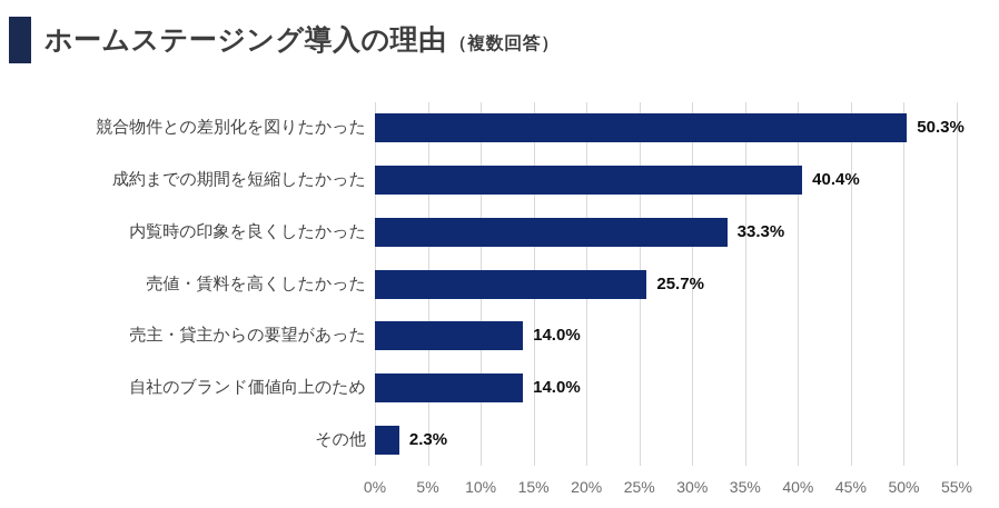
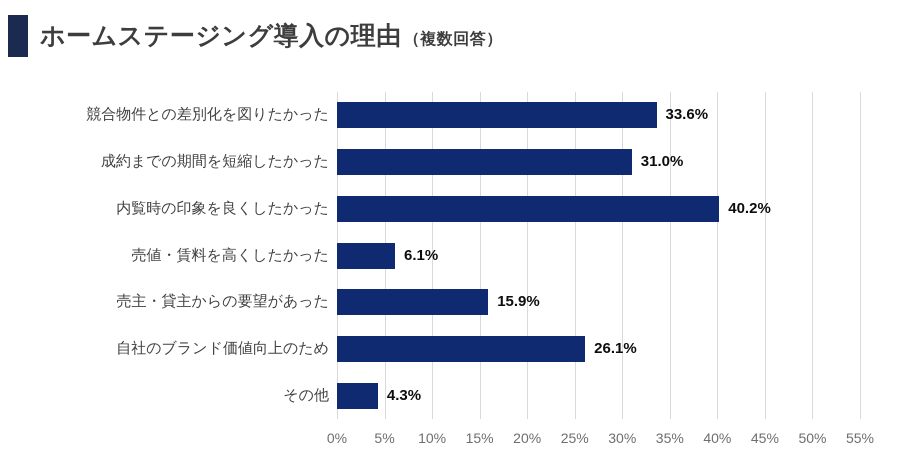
競合物件との差別化を図りたかった: 50.3% -> 33.6%
成約までの期間を短縮したかった: 40.4% -> 31.0%
内覧時の印象を良くしたかった: 33.3% -> 40.2%
売値・賃料を高くしたかった: 25.7% -> 6.1%
売主・貸主からの要望があった: 14.0% -> 15.9%
自社のブランド価値向上のため: 14.0% -> 26.1%
その他: 2.3% -> 4.3%
